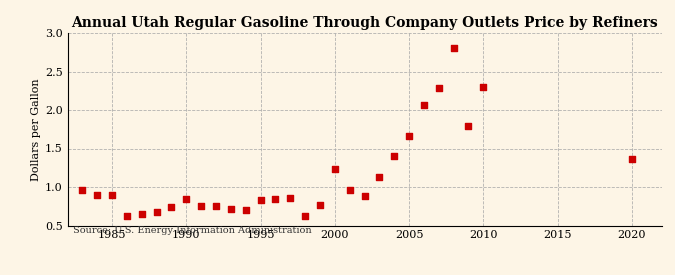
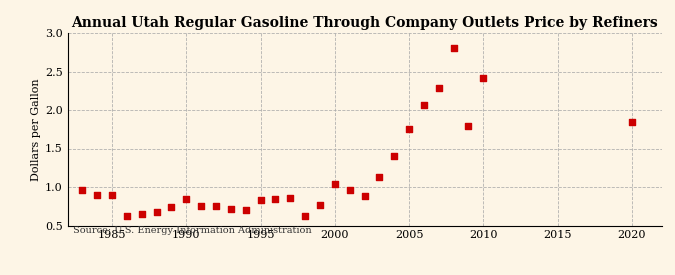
2000: 1.24 -> 1.04
2005: 1.66 -> 1.75
2010: 2.30 -> 2.41
2020: 1.36 -> 1.84
